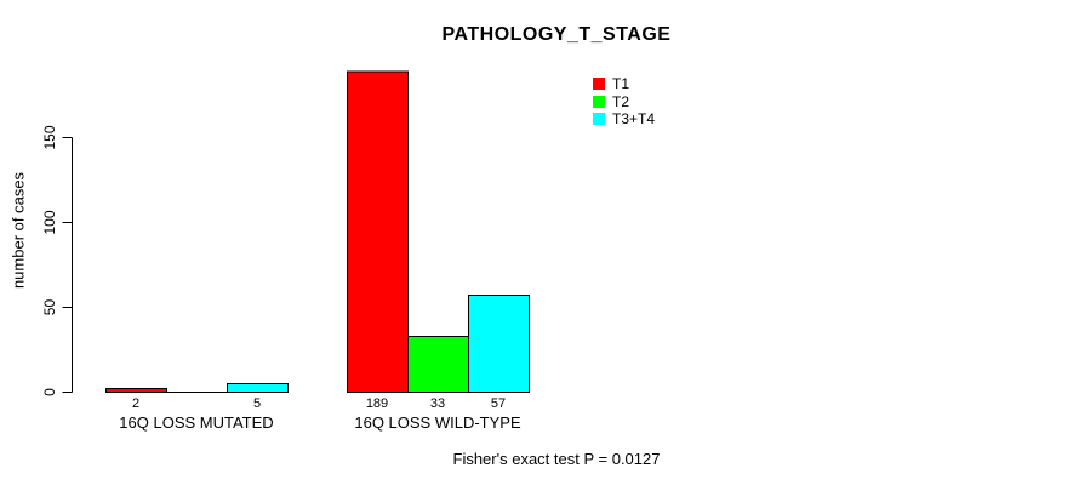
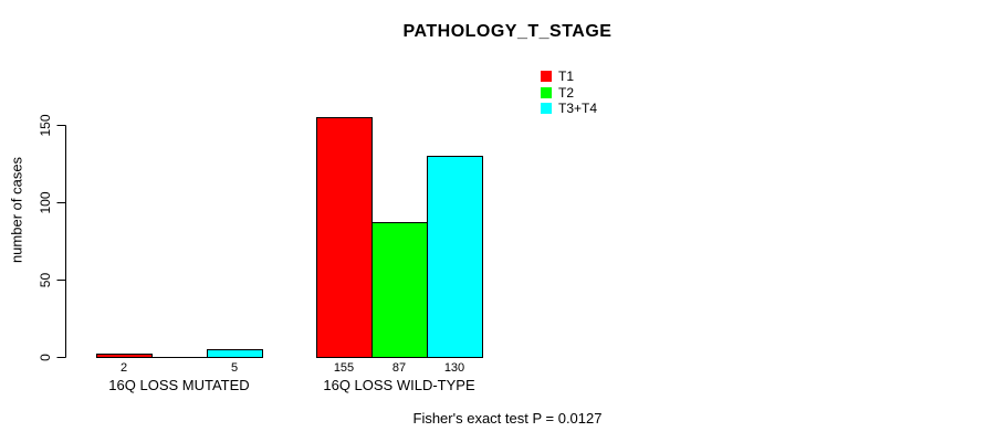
T1/16Q LOSS WILD-TYPE: 189 -> 155
T2/16Q LOSS WILD-TYPE: 33 -> 87
T3+T4/16Q LOSS WILD-TYPE: 57 -> 130
